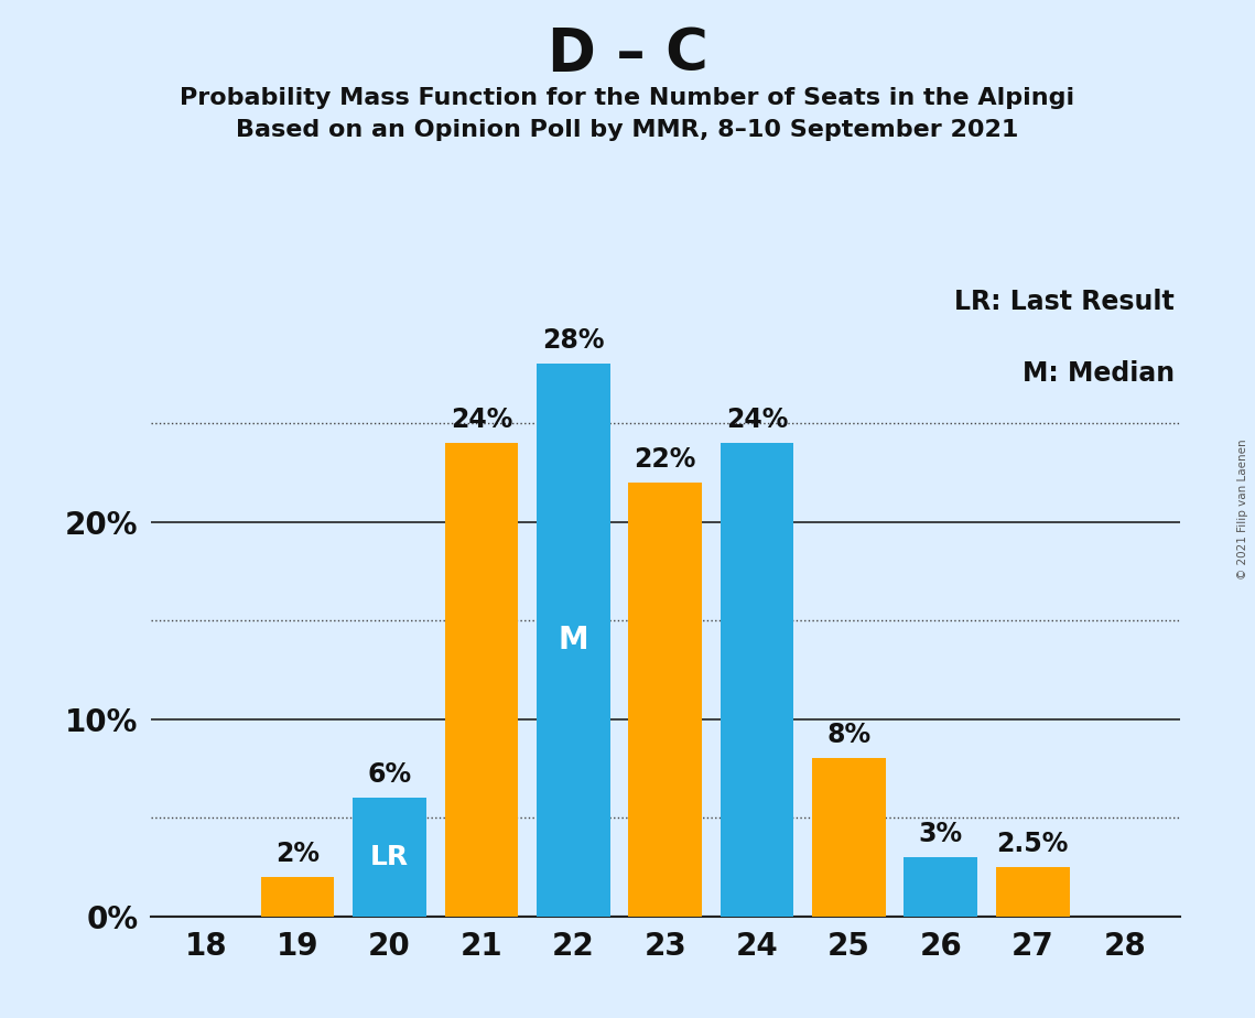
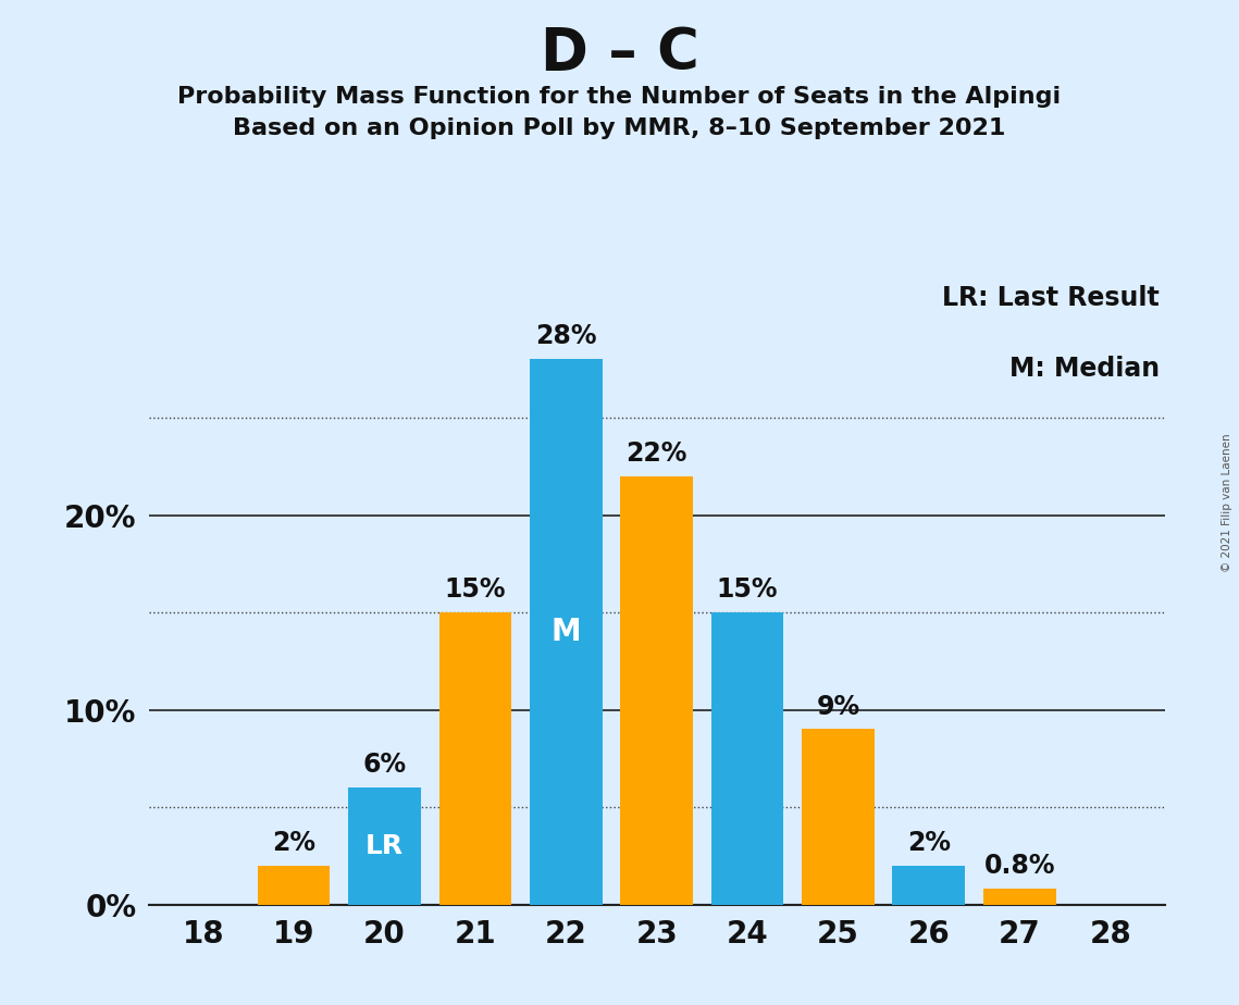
21: 24% -> 15%
24: 24% -> 15%
25: 8% -> 9%
26: 3% -> 2%
27: 2.5% -> 0.8%
